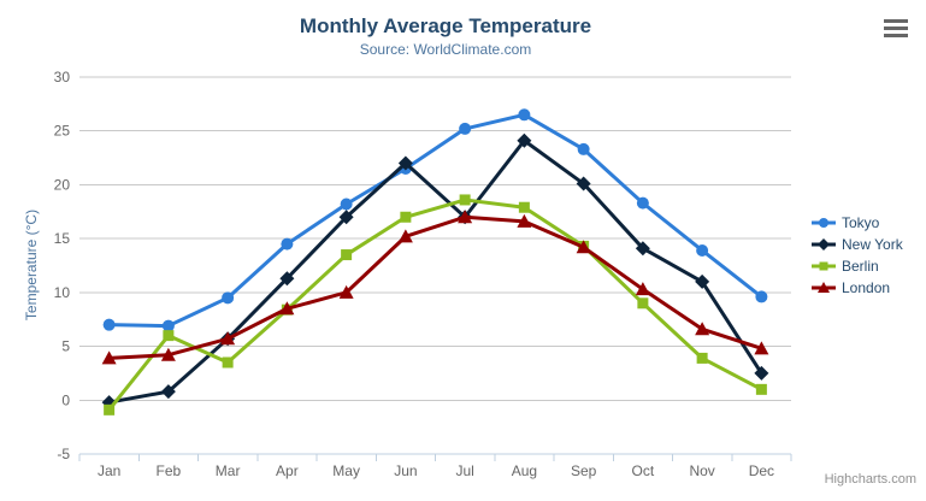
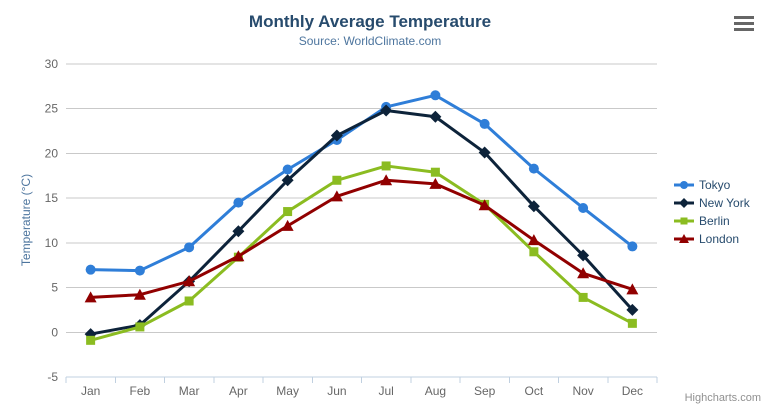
Berlin/Feb: 6 -> 1
London/May: 10 -> 12
New York/Jul: 17 -> 25
New York/Nov: 11 -> 9
